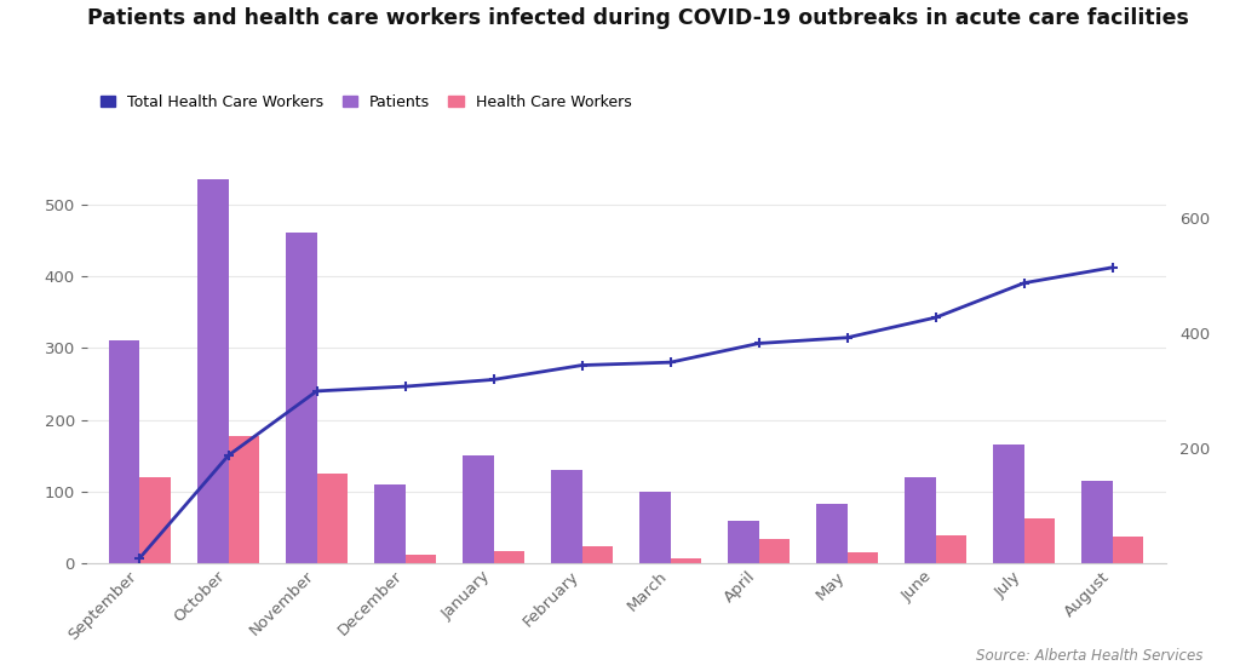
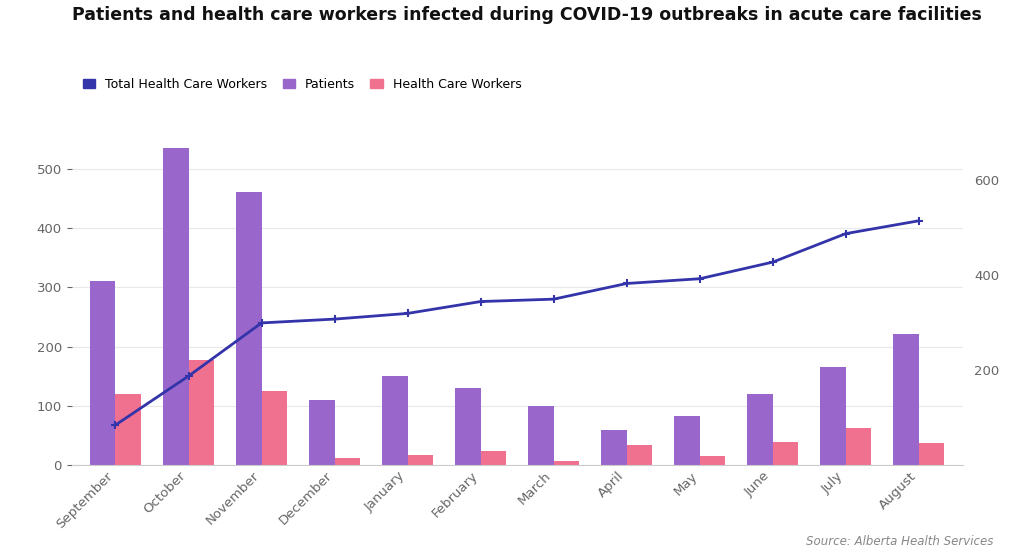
Total Health Care Workers/September: 10 -> 85
Patients/August: 115 -> 222
